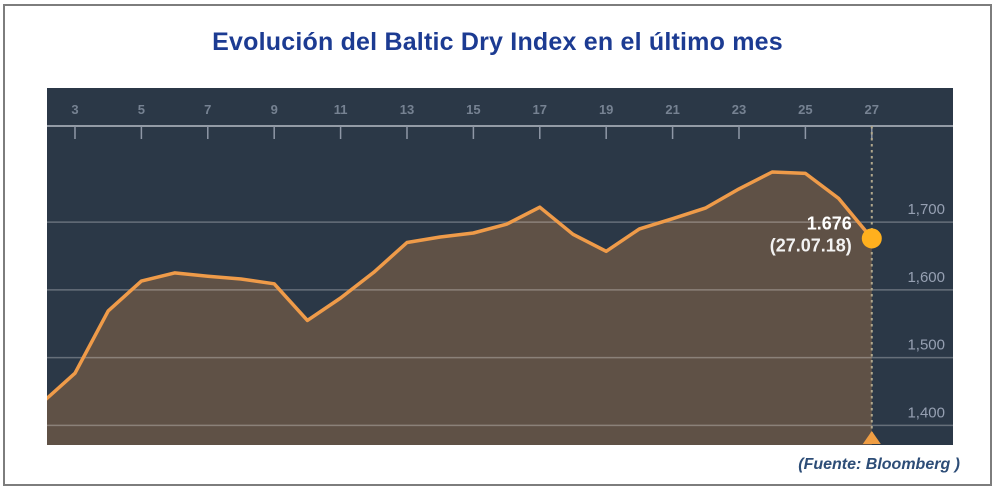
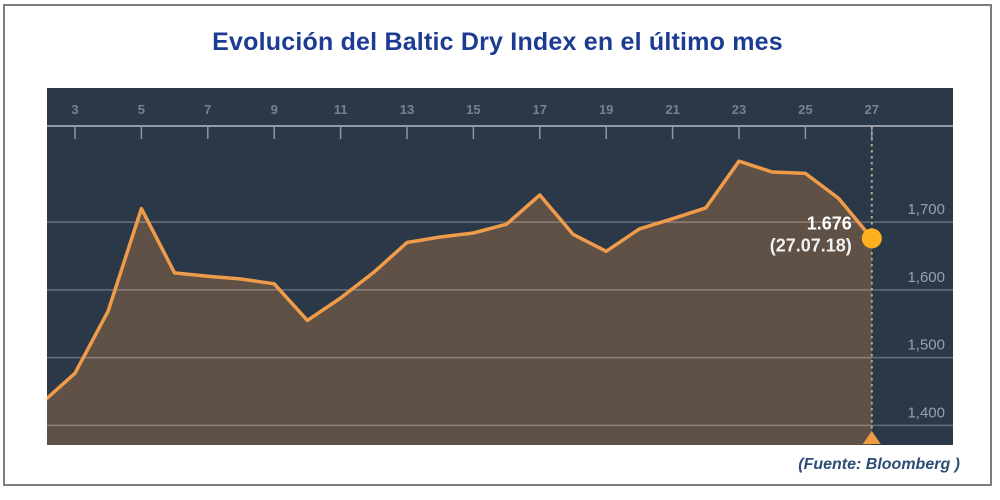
5: 1610 -> 1720
17: 1720 -> 1740
23: 1750 -> 1790
